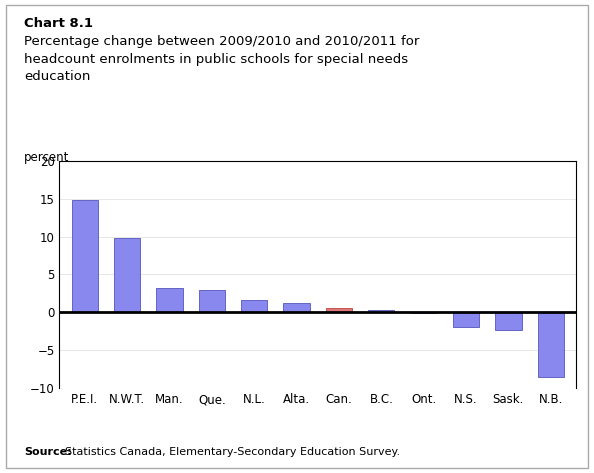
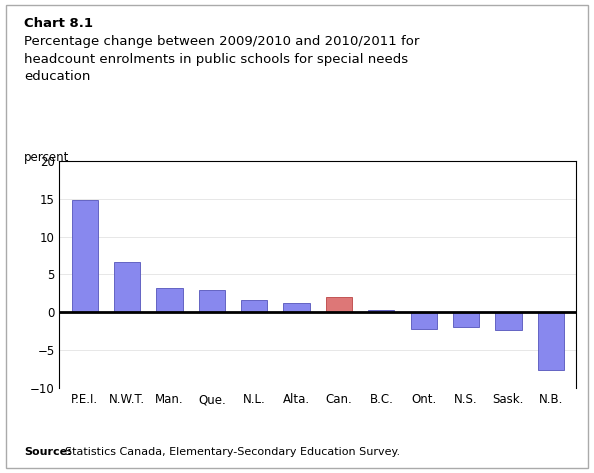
N.W.T.: 9.8 -> 6.6
Can.: 0.6 -> 2.0
Ont.: -0.1 -> -2.2
N.B.: -8.5 -> -7.6
